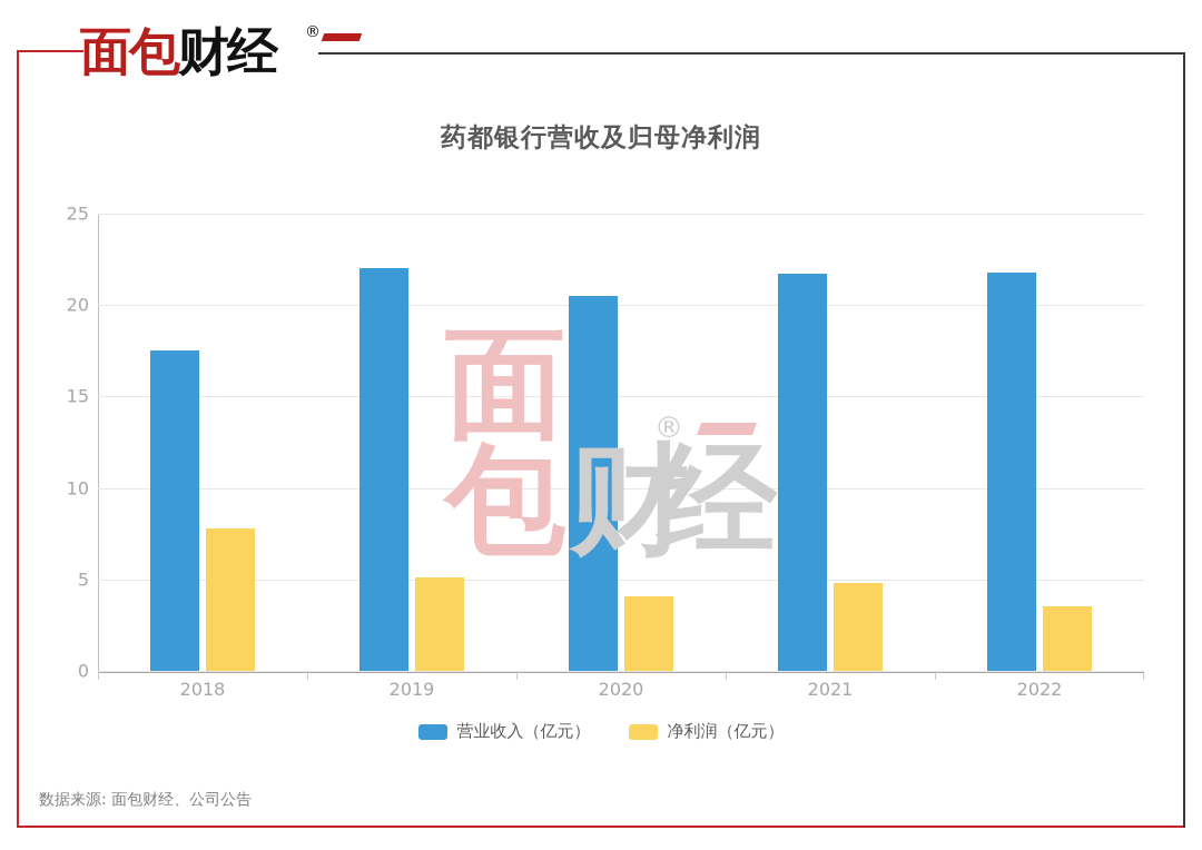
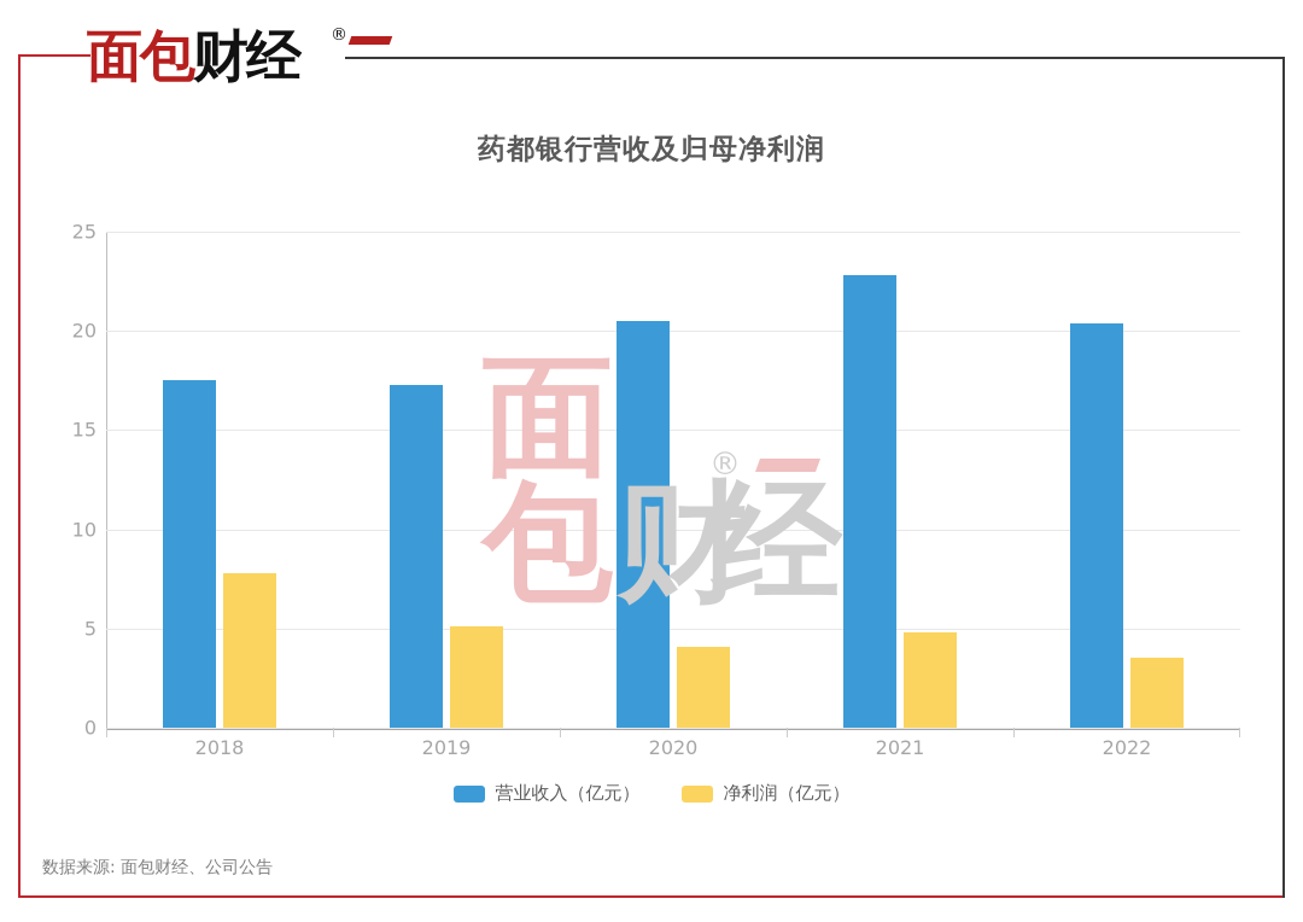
营业收入（亿元）/2019: 22.0 -> 17.3
营业收入（亿元）/2021: 21.7 -> 22.8
营业收入（亿元）/2022: 21.8 -> 20.4
